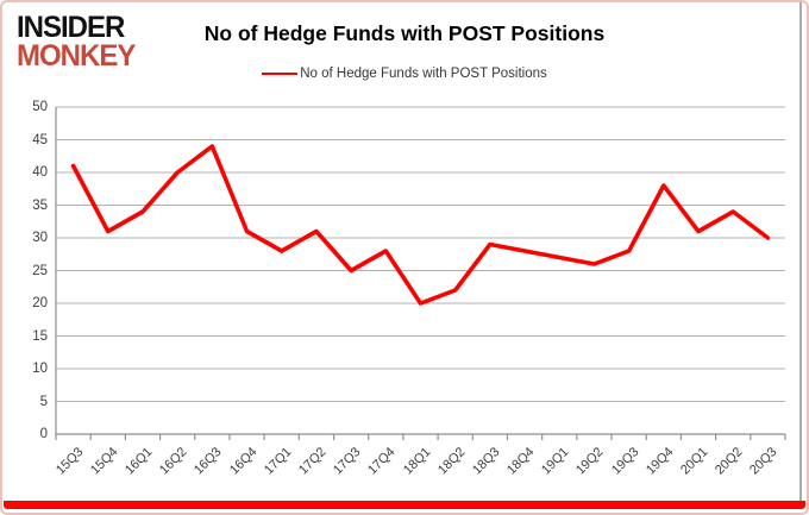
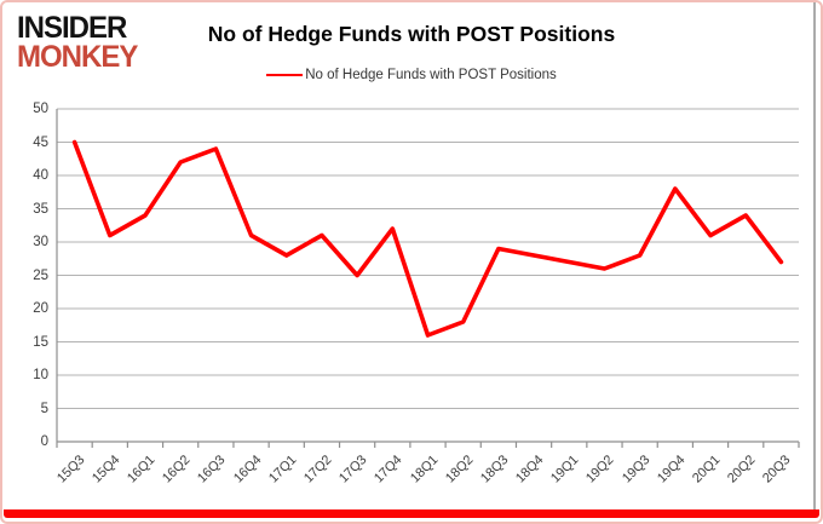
15Q3: 41 -> 45
16Q2: 40 -> 42
17Q4: 28 -> 32
18Q1: 20 -> 16
18Q2: 22 -> 18
20Q3: 30 -> 27
